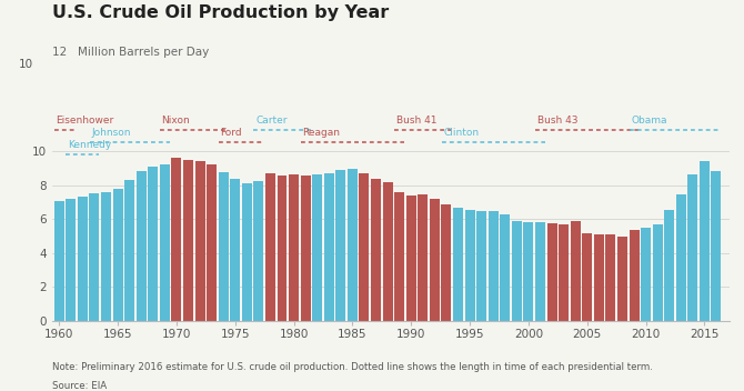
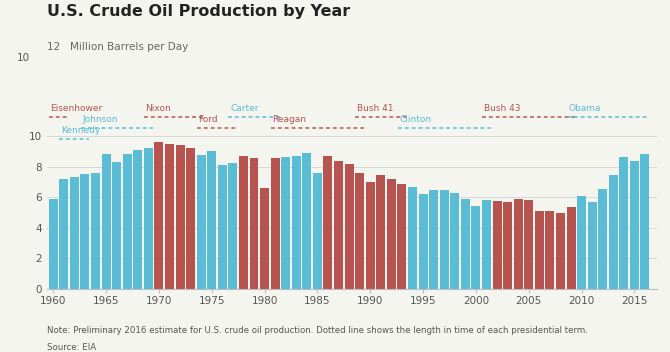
1960: 7.0 -> 5.9
1965: 7.8 -> 8.8
1975: 8.4 -> 9.0
1980: 8.6 -> 6.6
1985: 9.0 -> 7.6
1990: 7.4 -> 7.0
1995: 6.6 -> 6.2
2000: 5.8 -> 5.4
2005: 5.2 -> 5.8
2010: 5.5 -> 6.1
2015: 9.4 -> 8.4
